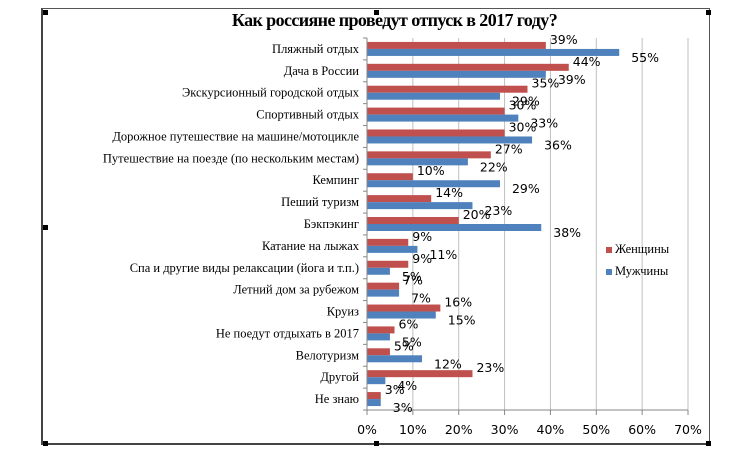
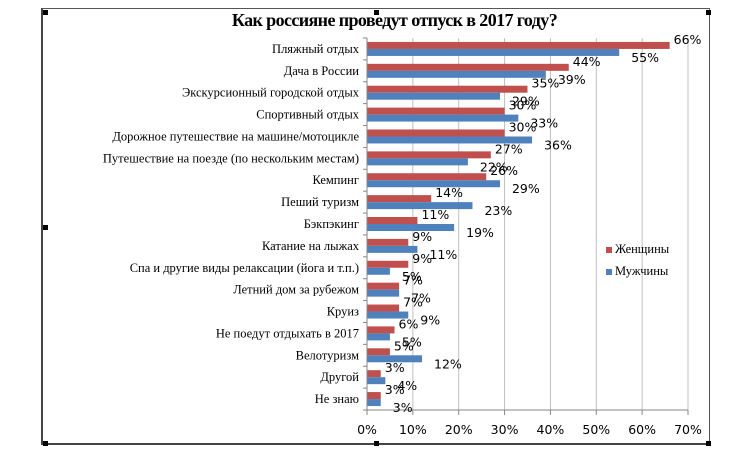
Женщины/Пляжный отдых: 39% -> 66%
Женщины/Кемпинг: 10% -> 26%
Женщины/Бэкпэкинг: 20% -> 11%
Мужчины/Бэкпэкинг: 38% -> 19%
Женщины/Круиз: 16% -> 7%
Мужчины/Круиз: 15% -> 9%
Женщины/Другой: 23% -> 3%
